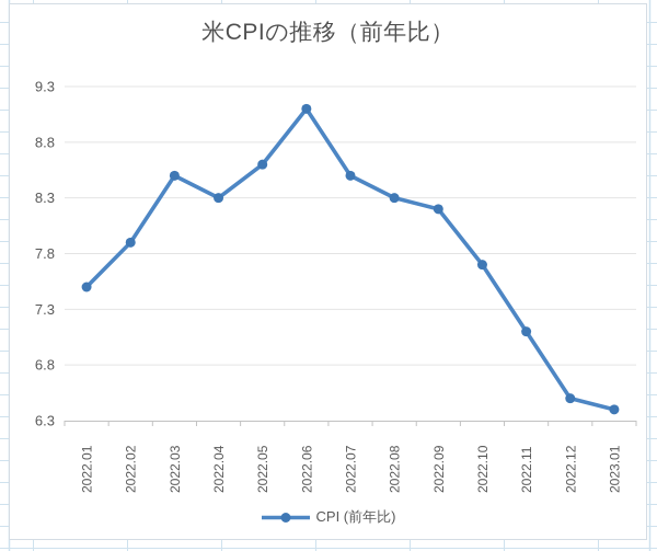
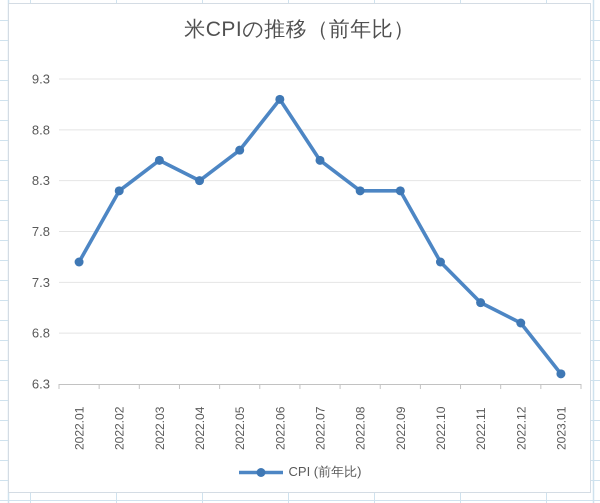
2022.02: 7.9 -> 8.2
2022.08: 8.3 -> 8.2
2022.10: 7.7 -> 7.5
2022.12: 6.5 -> 6.9
